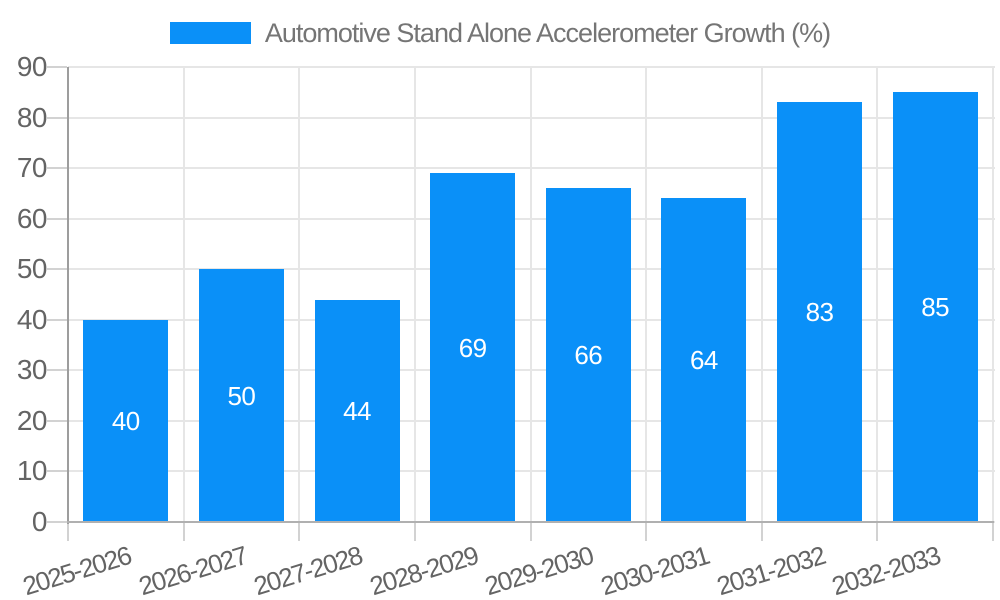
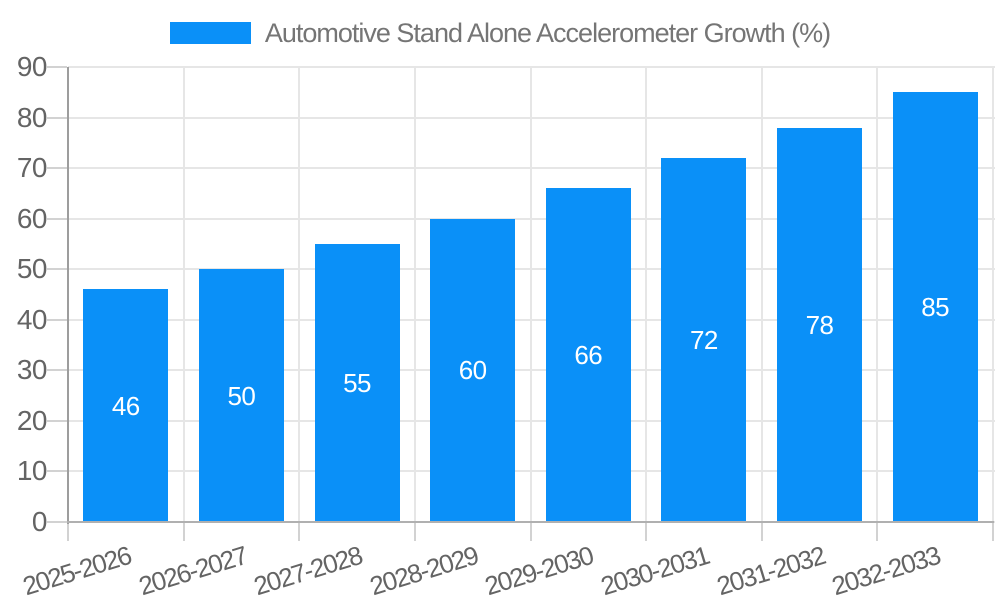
2025-2026: 40 -> 46
2027-2028: 44 -> 55
2028-2029: 69 -> 60
2030-2031: 64 -> 72
2031-2032: 83 -> 78
